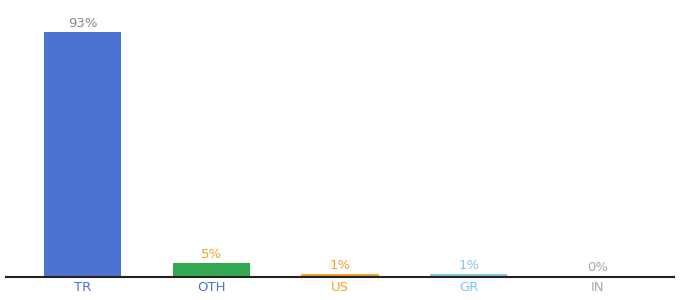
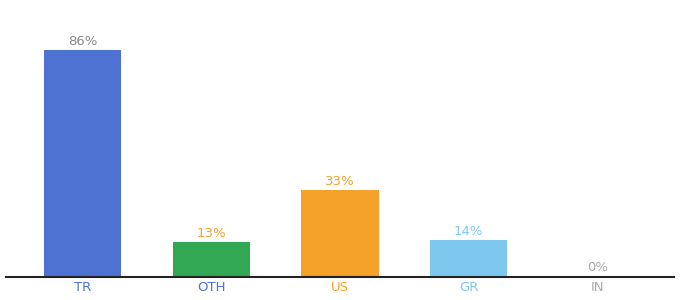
TR: 93% -> 86%
OTH: 5% -> 13%
US: 1% -> 33%
GR: 1% -> 14%
